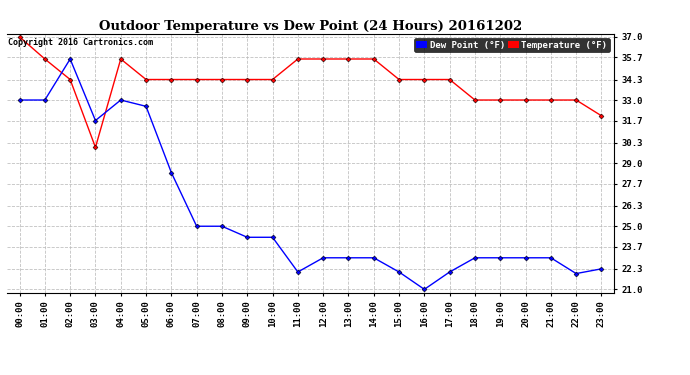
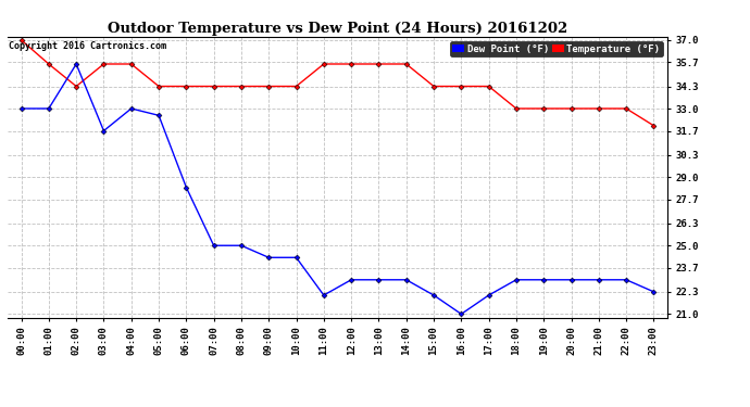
Temperature (°F)/03:00: 30.0 -> 35.6
Dew Point (°F)/22:00: 22.0 -> 23.0
